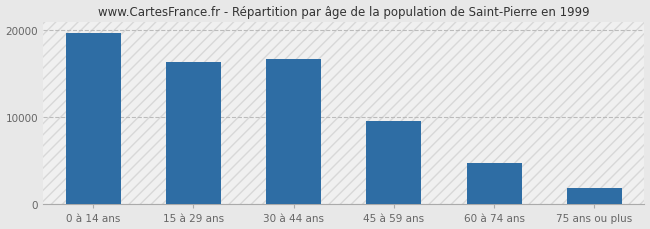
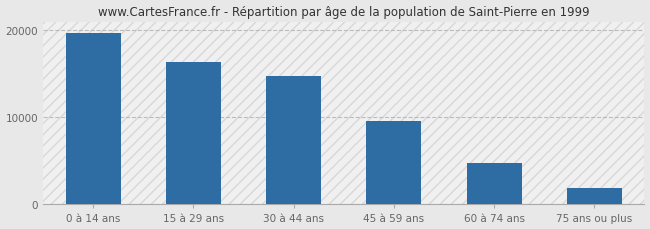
30 à 44 ans: 16700 -> 14800
